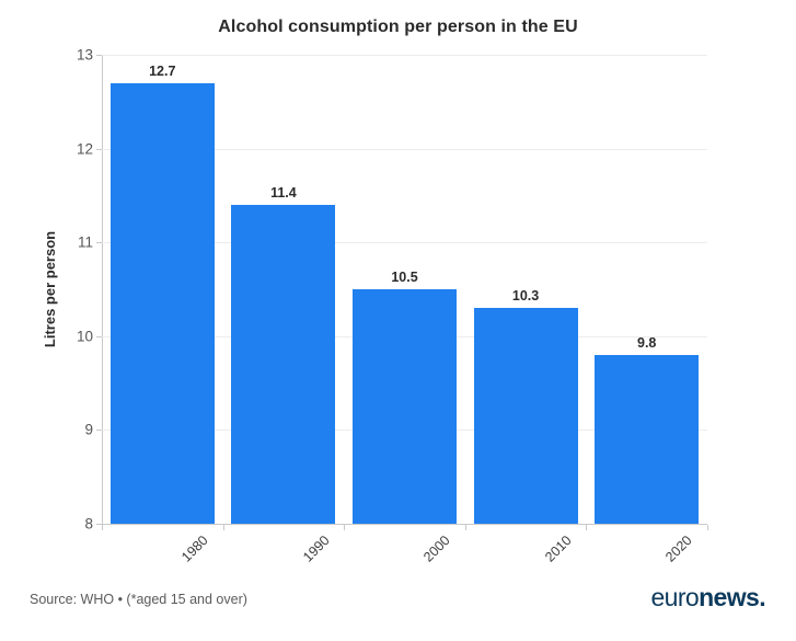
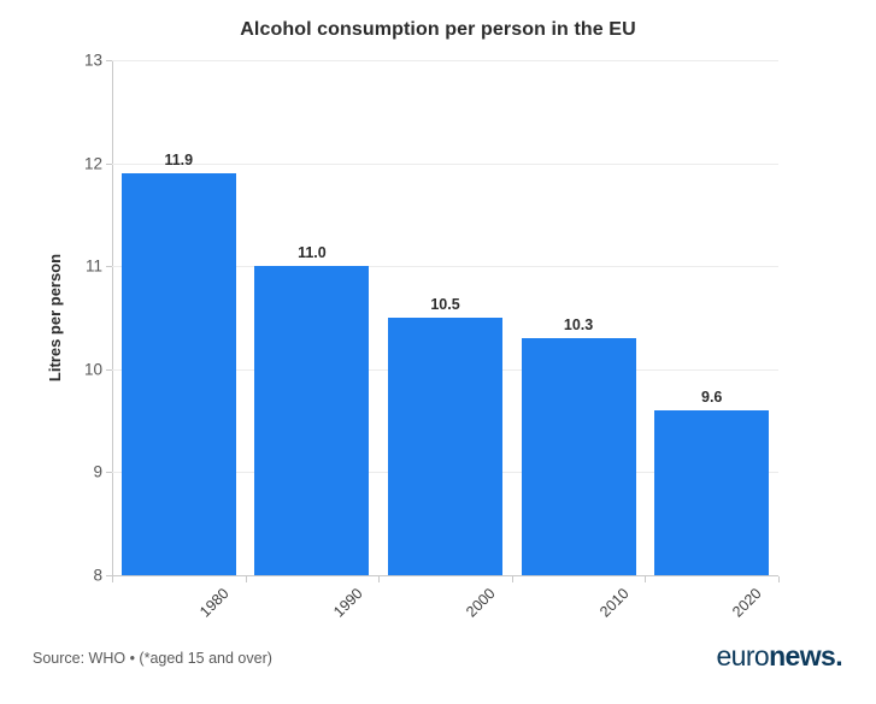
1980: 12.7 -> 11.9
1990: 11.4 -> 11.0
2020: 9.8 -> 9.6
